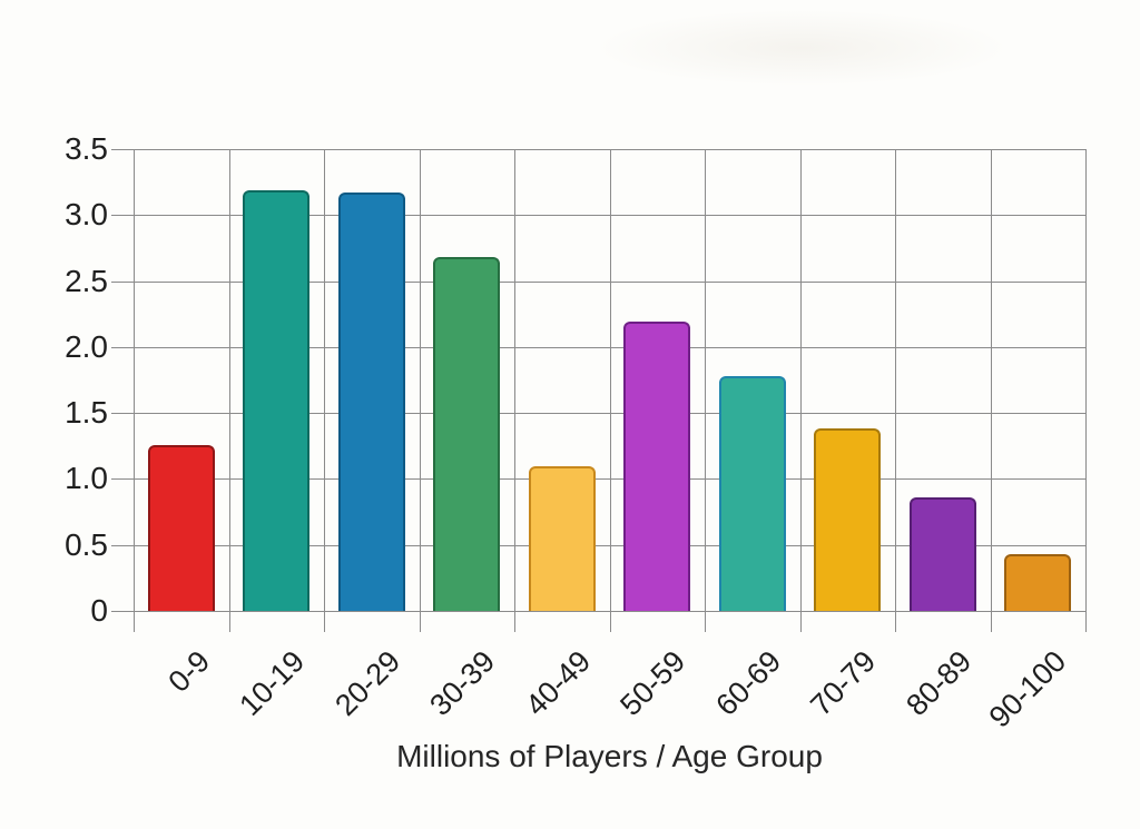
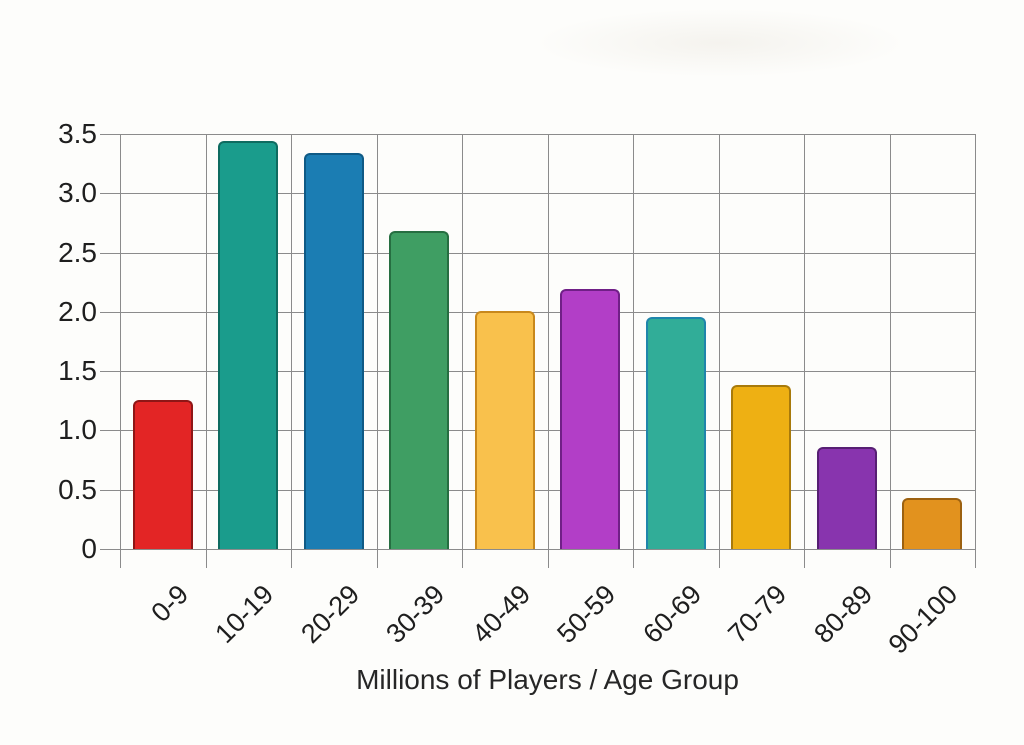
10-19: 3.19 -> 3.44
20-29: 3.17 -> 3.34
40-49: 1.10 -> 2.01
60-69: 1.78 -> 1.96
